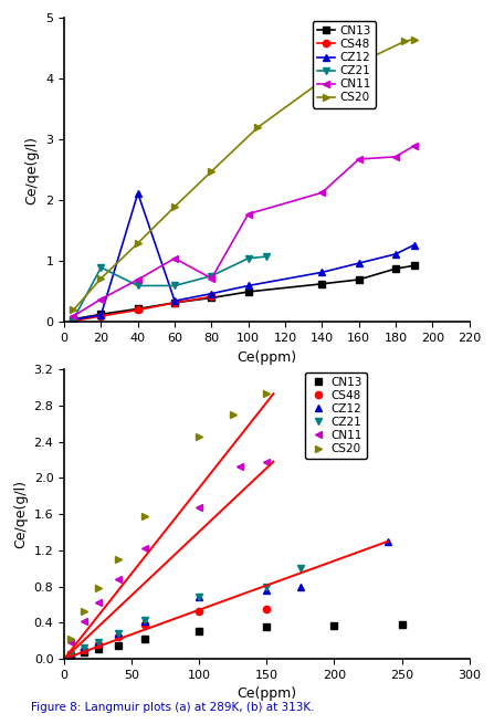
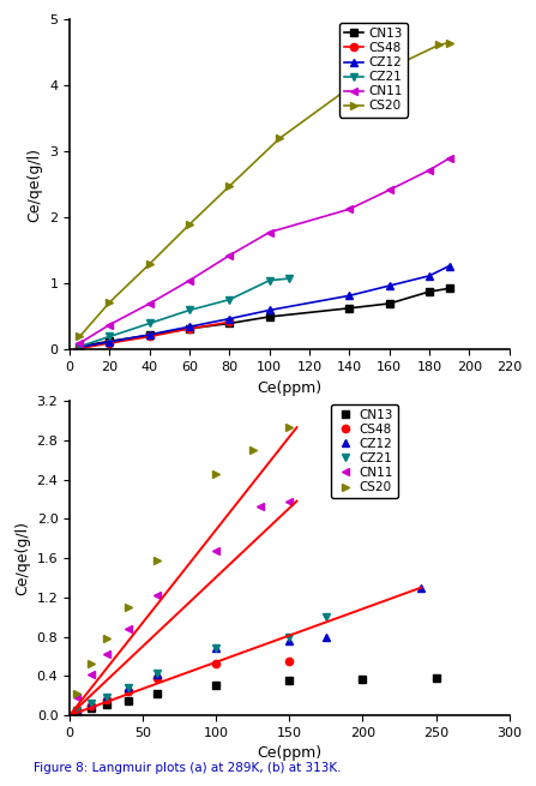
CZ21/20: 0.90 -> 0.20
CZ12/40: 2.12 -> 0.23
CZ21/40: 0.60 -> 0.40
CN11/80: 0.72 -> 1.43
CN11/160: 2.68 -> 2.42
